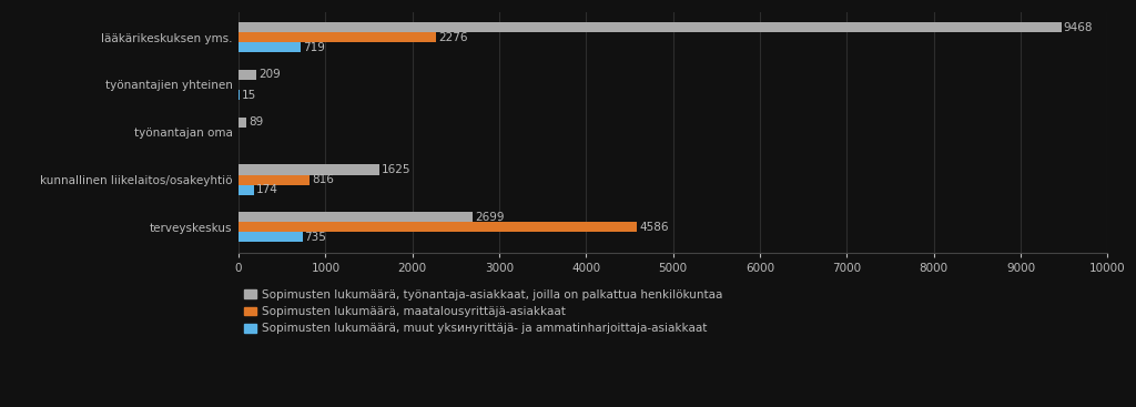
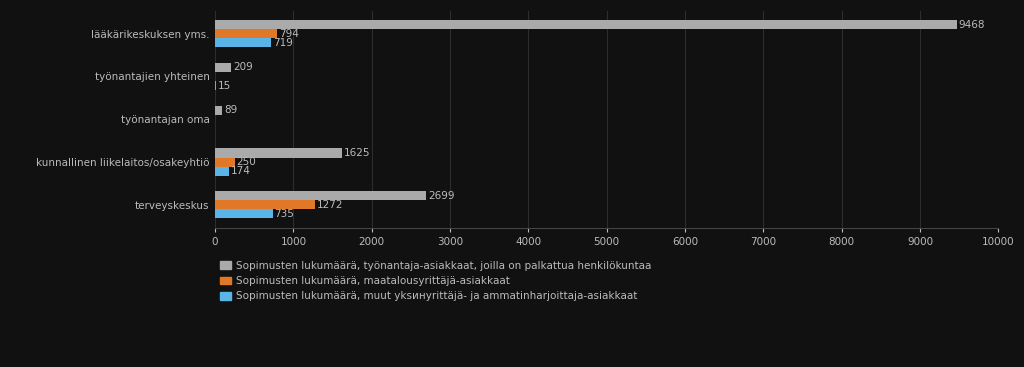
Sopimusten lukumäärä, maatalousyrittäjä-asiakkaat/lääkärikeskuksen yms.: 2276 -> 794
Sopimusten lukumäärä, maatalousyrittäjä-asiakkaat/kunnallinen liikelaitos/osakeyhtiö: 816 -> 250
Sopimusten lukumäärä, maatalousyrittäjä-asiakkaat/terveyskeskus: 4586 -> 1272
